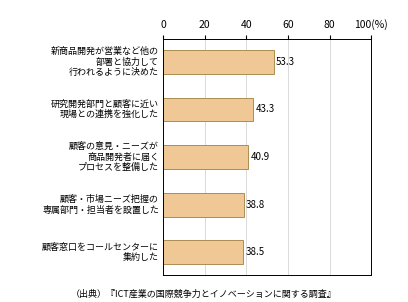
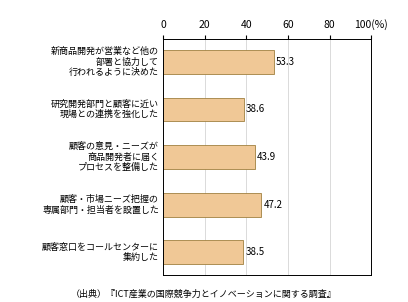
研究開発部門と顧客に近い 現場との連携を強化した: 43.3 -> 38.6
顧客の意見・ニーズが 商品開発者に届く プロセスを整備した: 40.9 -> 43.9
顧客・市場ニーズ把握の 専属部門・担当者を設置した: 38.8 -> 47.2
